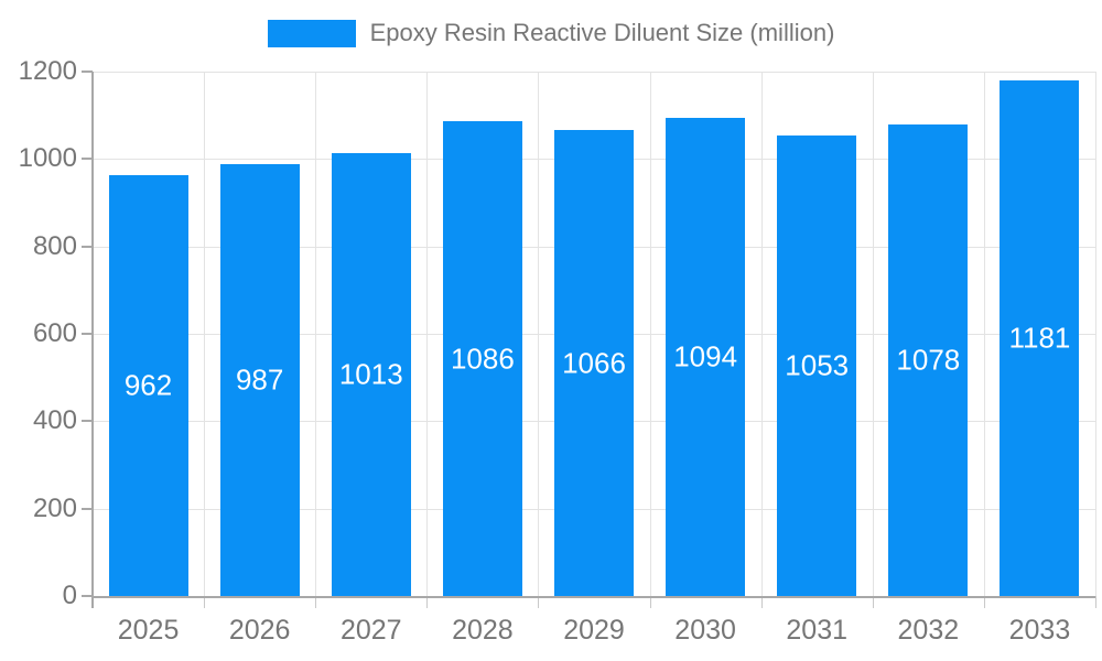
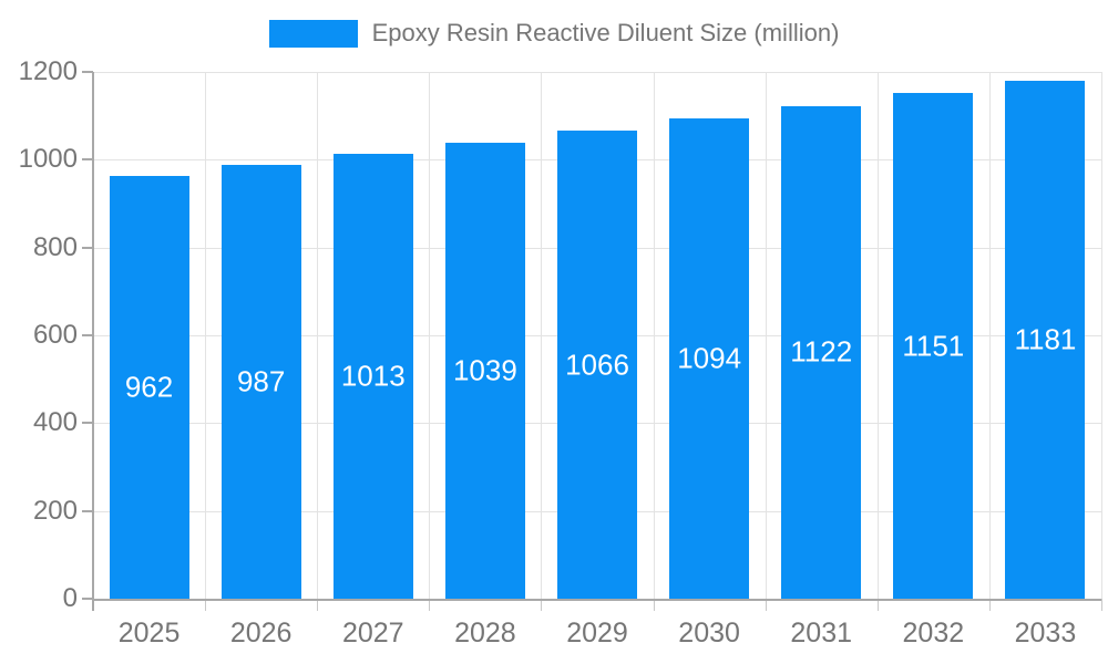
2028: 1086 -> 1039
2031: 1053 -> 1122
2032: 1078 -> 1151
